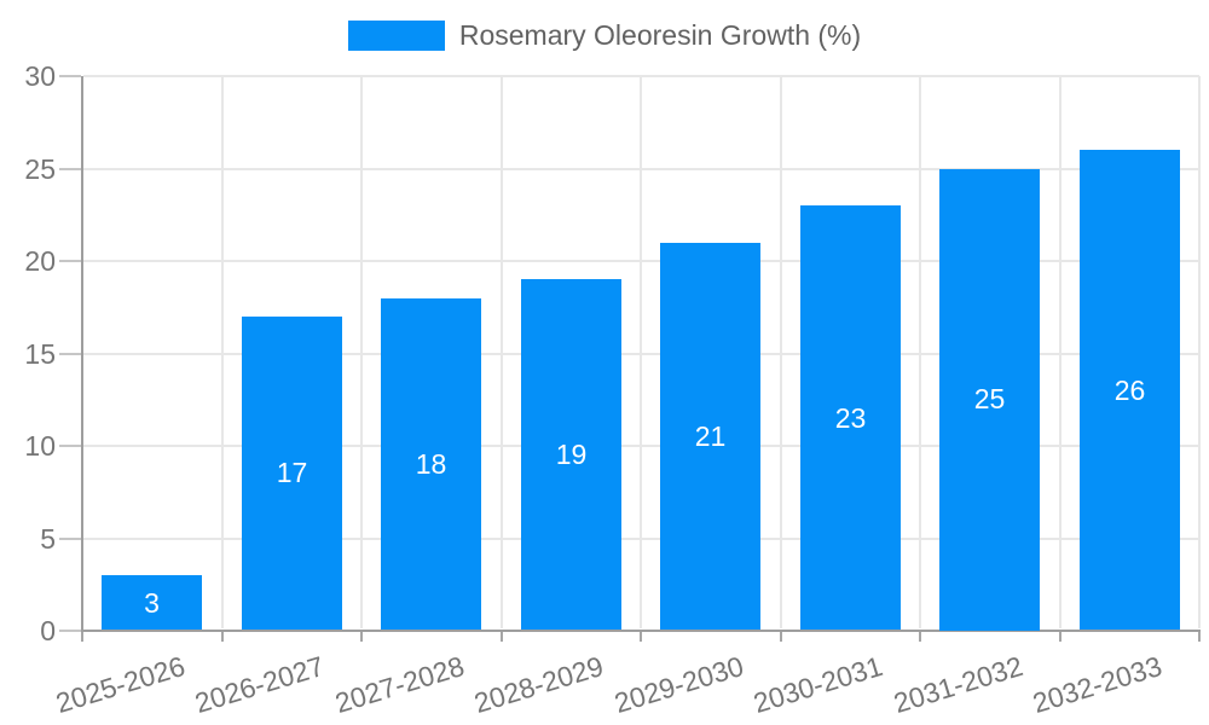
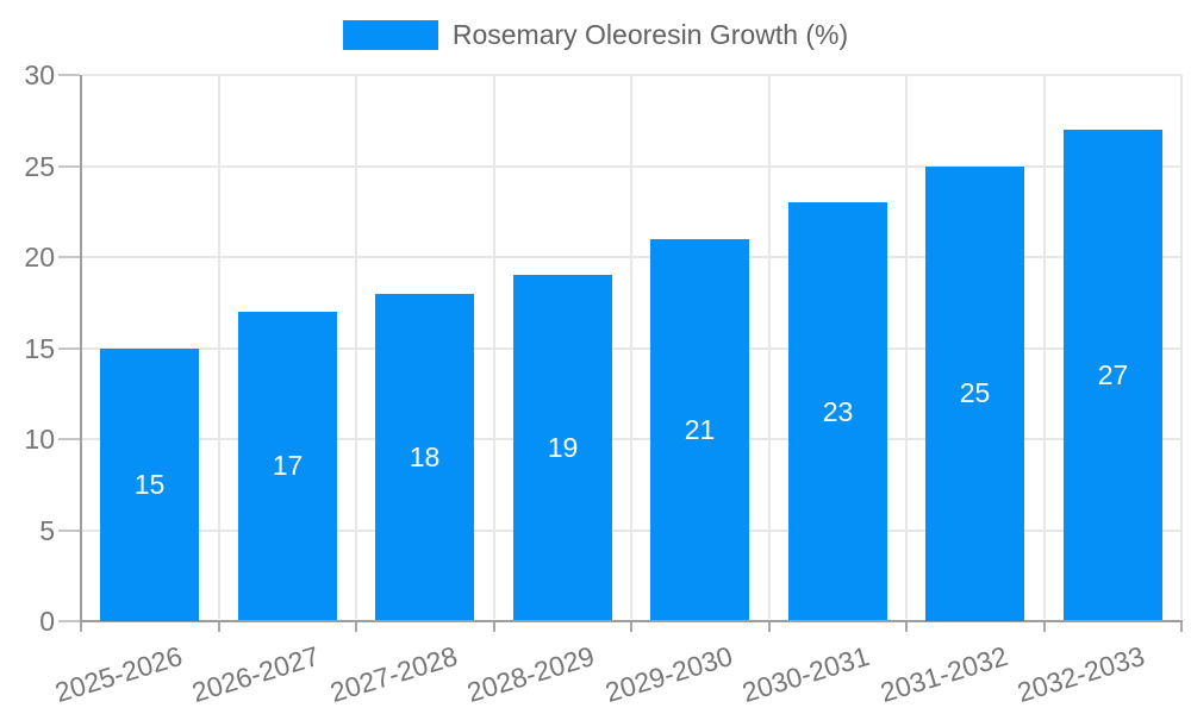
2025-2026: 3 -> 15
2032-2033: 26 -> 27
